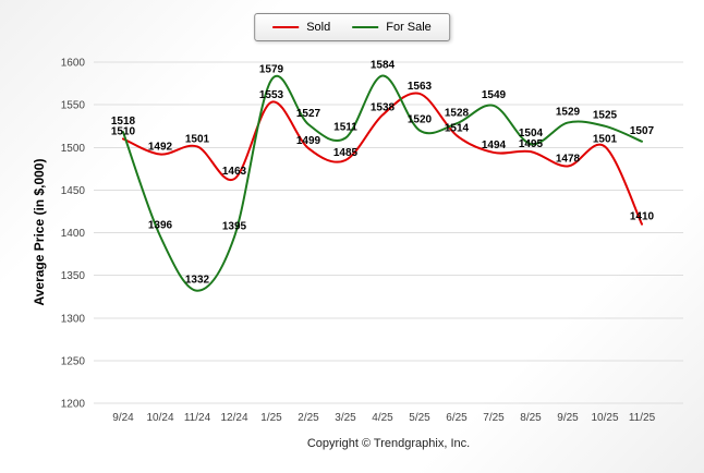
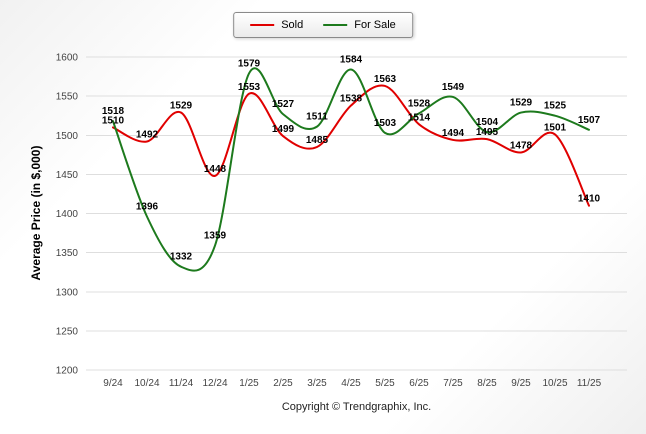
Sold/11/24: 1501 -> 1529
Sold/12/24: 1463 -> 1448
For Sale/12/24: 1395 -> 1359
For Sale/5/25: 1520 -> 1503
